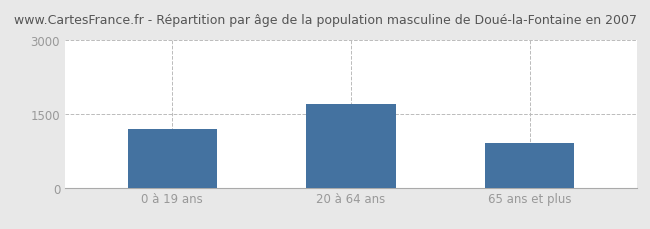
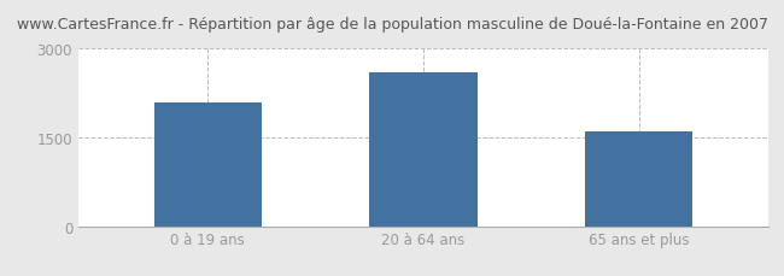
0 à 19 ans: 1200 -> 2100
20 à 64 ans: 1700 -> 2600
65 ans et plus: 900 -> 1600
